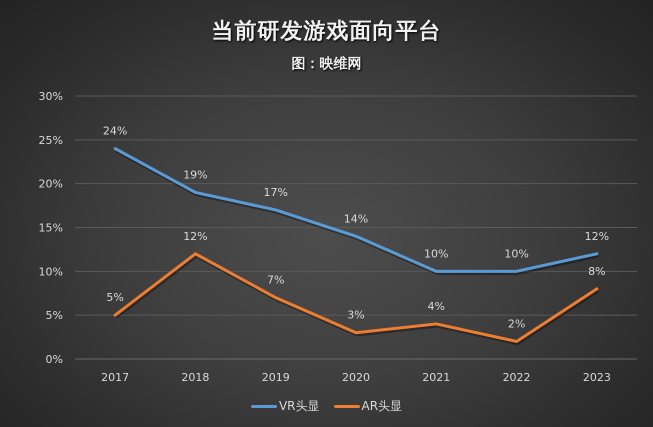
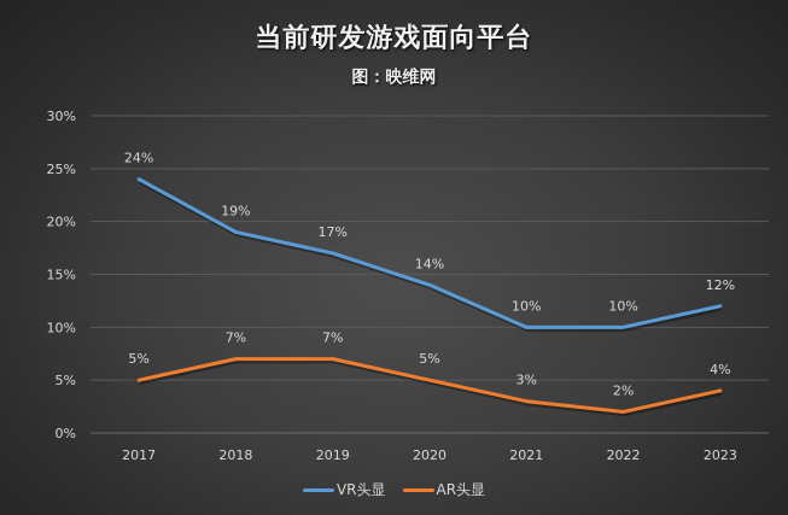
AR头显/2018: 12% -> 7%
AR头显/2020: 3% -> 5%
AR头显/2021: 4% -> 3%
AR头显/2023: 8% -> 4%
